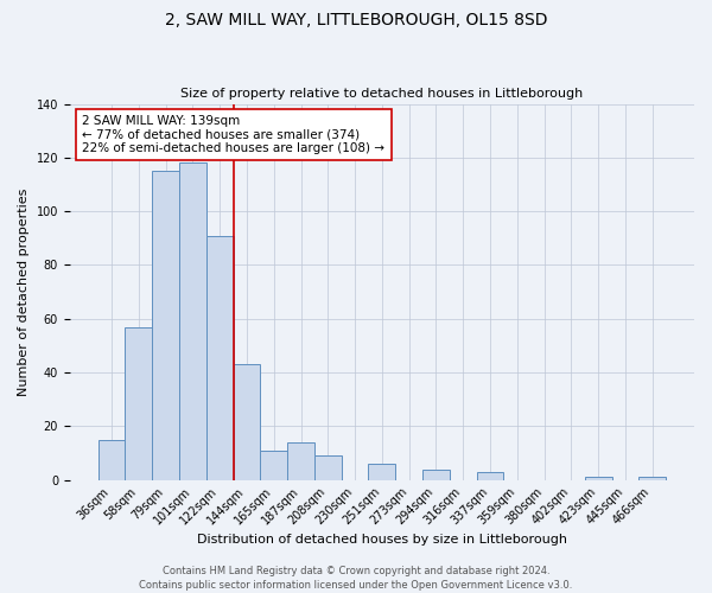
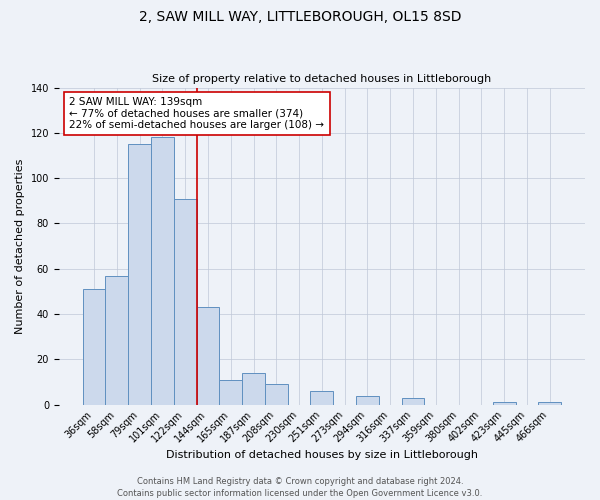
36sqm: 15 -> 51
